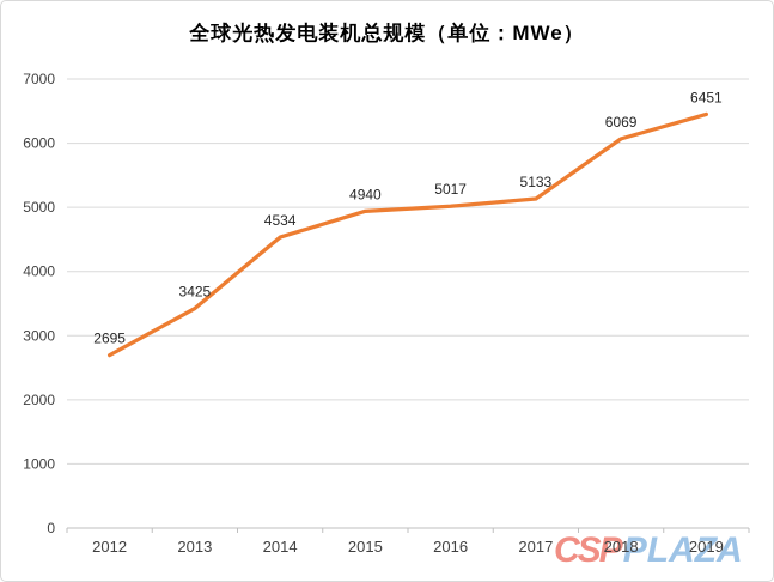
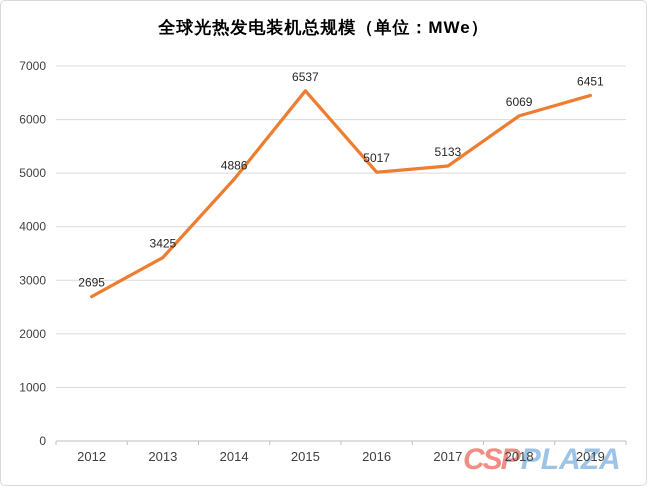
2014: 4534 -> 4886
2015: 4940 -> 6537
